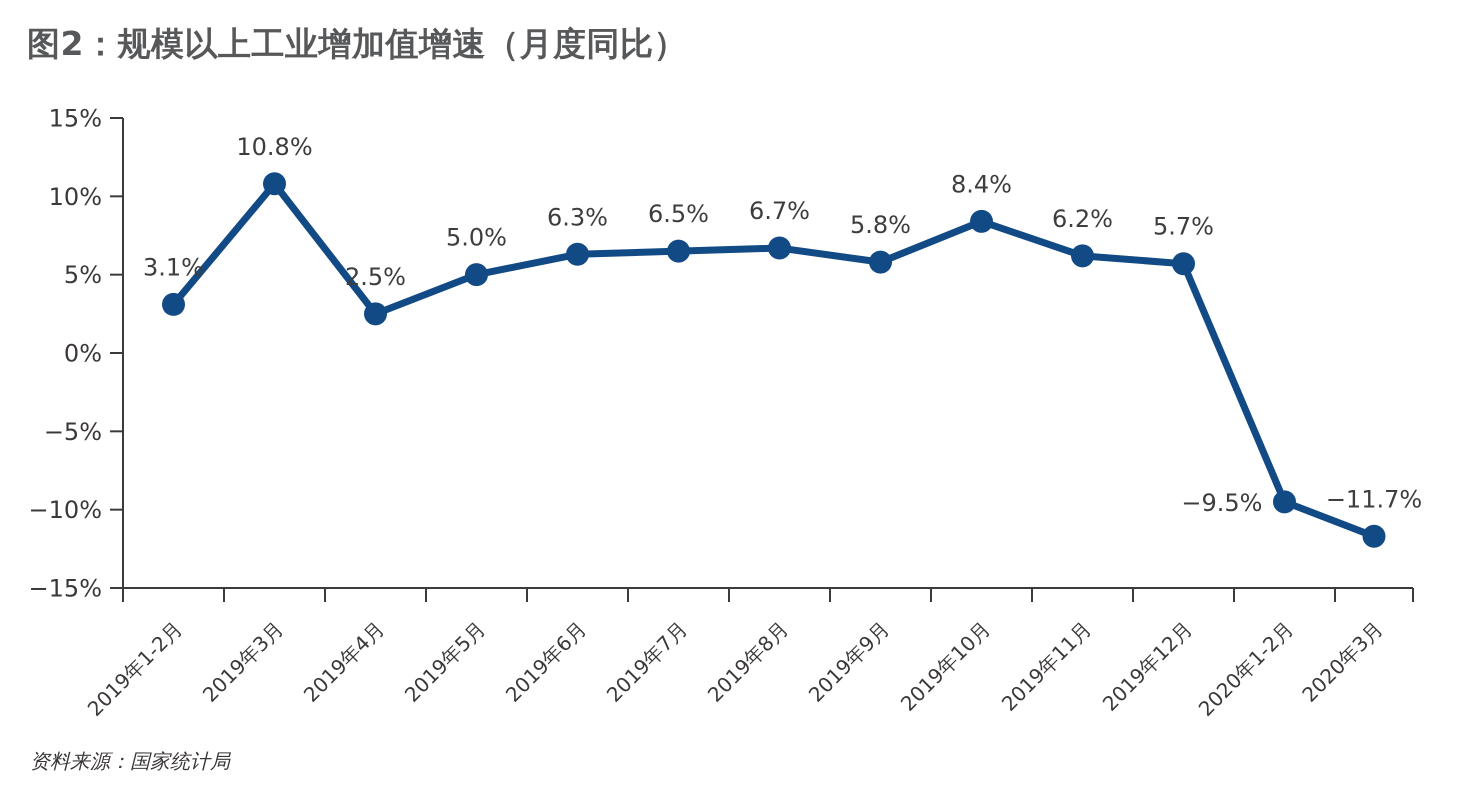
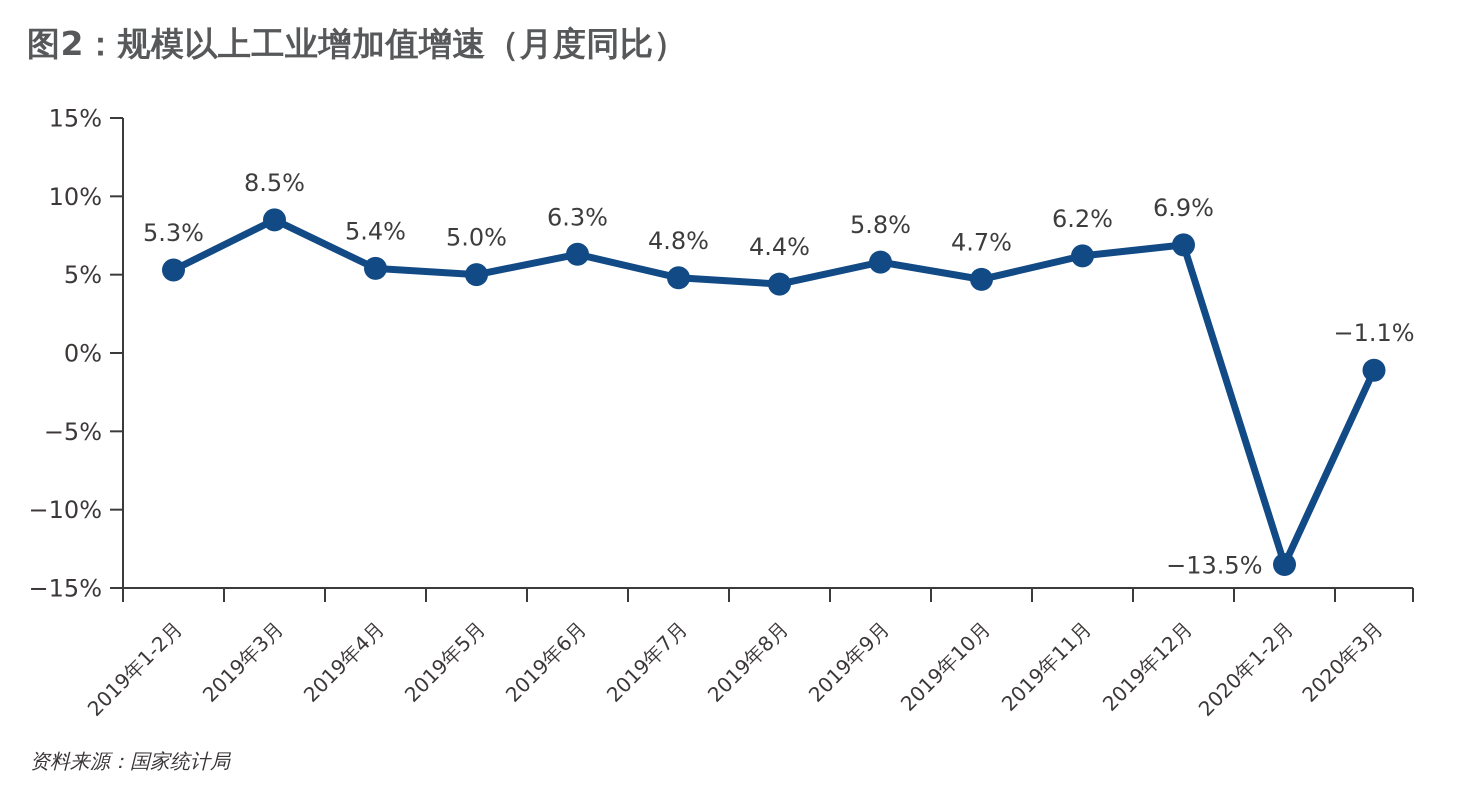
2019年1-2月: 3.1% -> 5.3%
2019年3月: 10.8% -> 8.5%
2019年4月: 2.5% -> 5.4%
2019年7月: 6.5% -> 4.8%
2019年8月: 6.7% -> 4.4%
2019年10月: 8.4% -> 4.7%
2019年12月: 5.7% -> 6.9%
2020年1-2月: −9.5% -> −13.5%
2020年3月: −11.7% -> −1.1%
